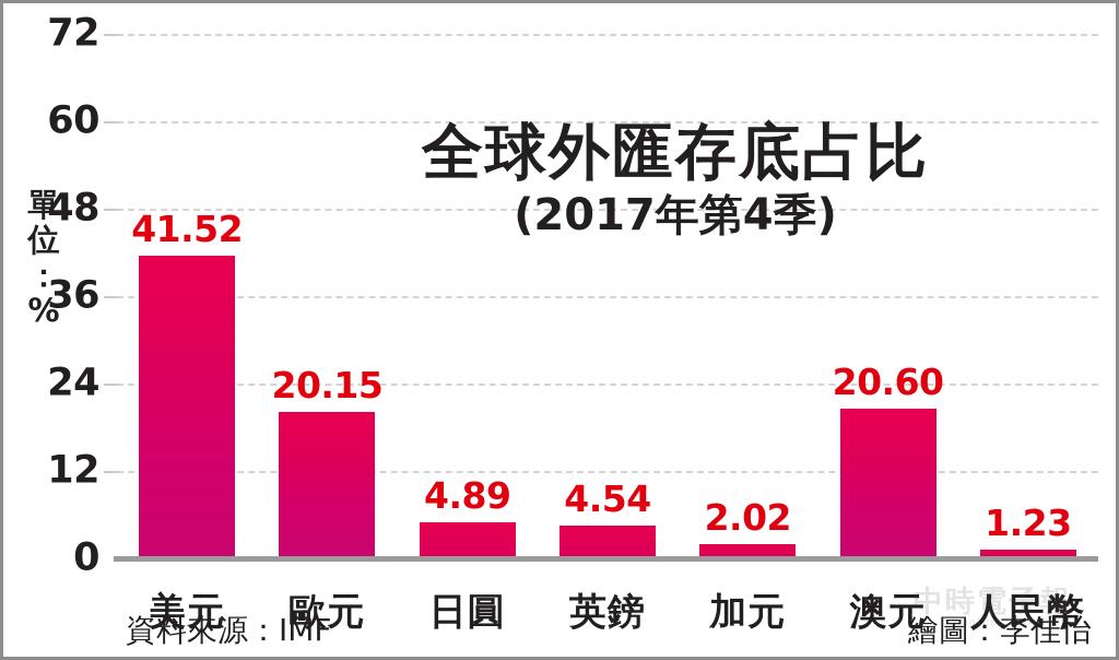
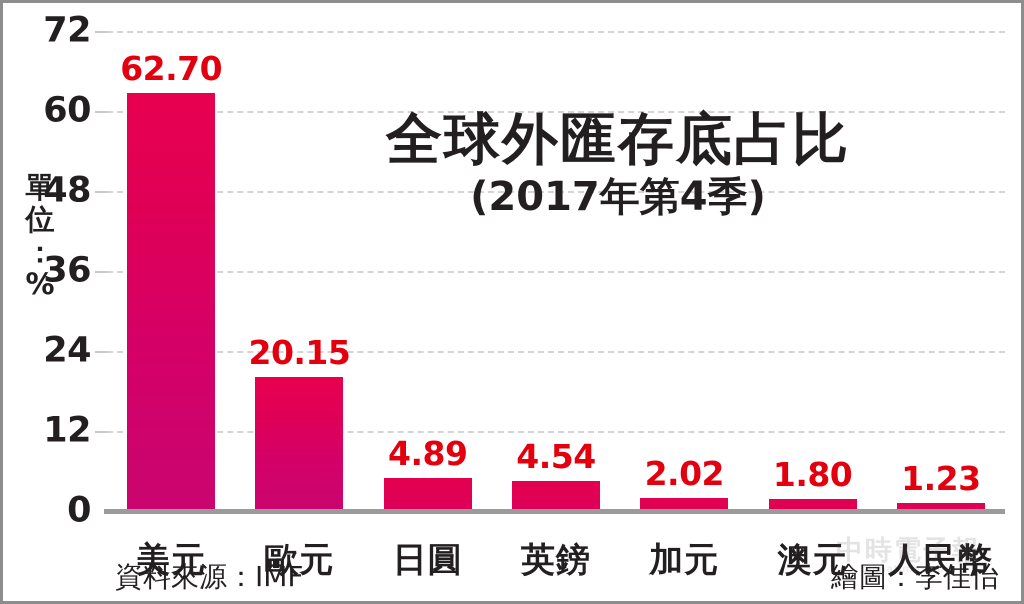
美元: 41.52 -> 62.70
澳元: 20.60 -> 1.80
